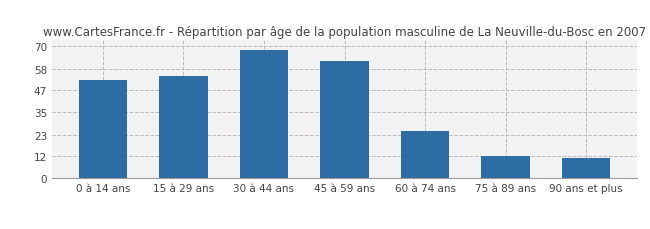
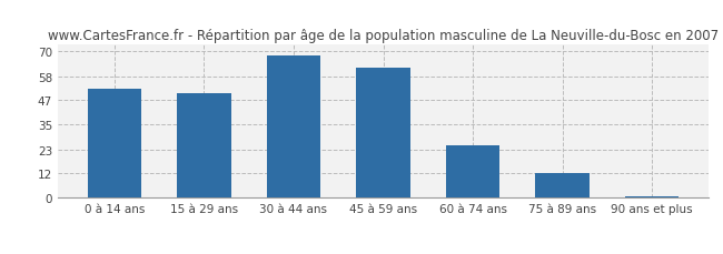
15 à 29 ans: 54 -> 50
90 ans et plus: 11 -> 1
